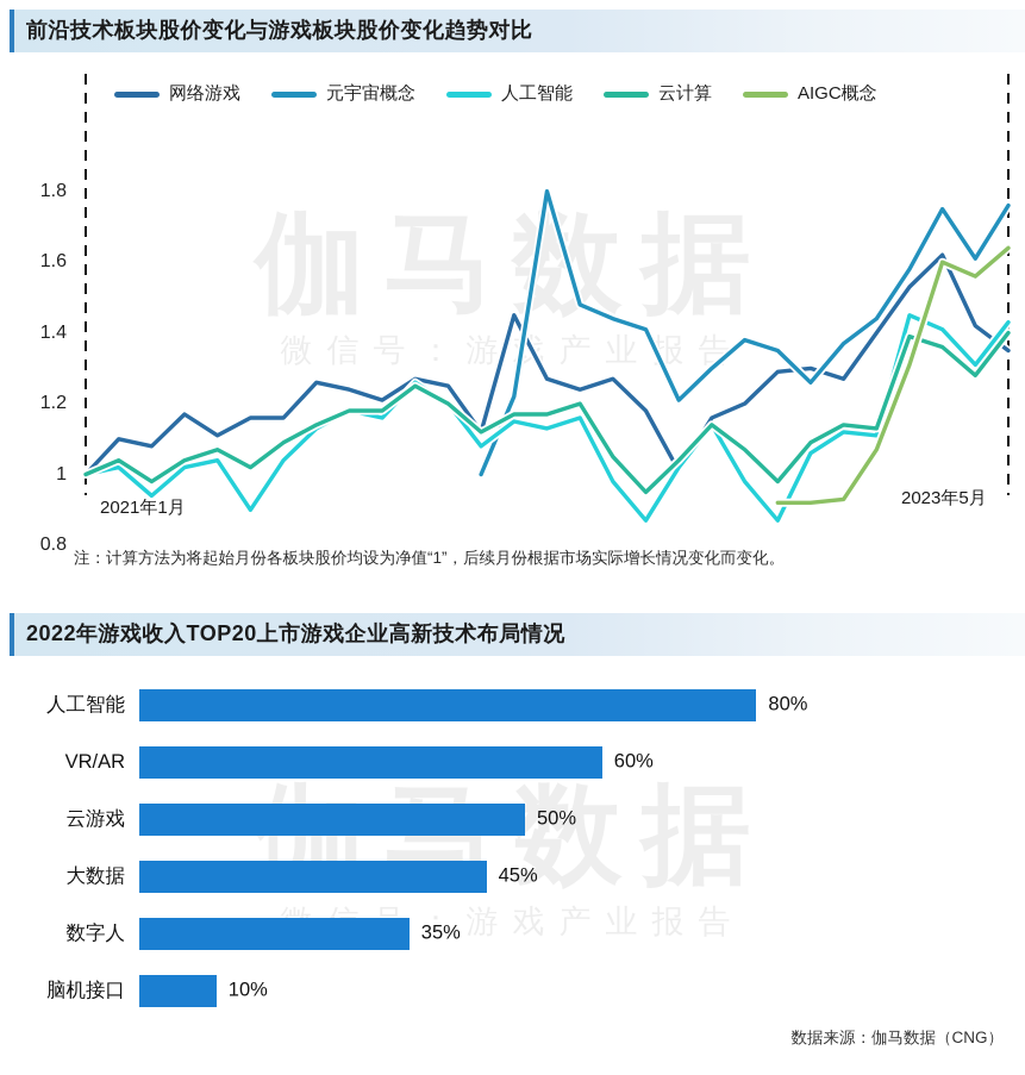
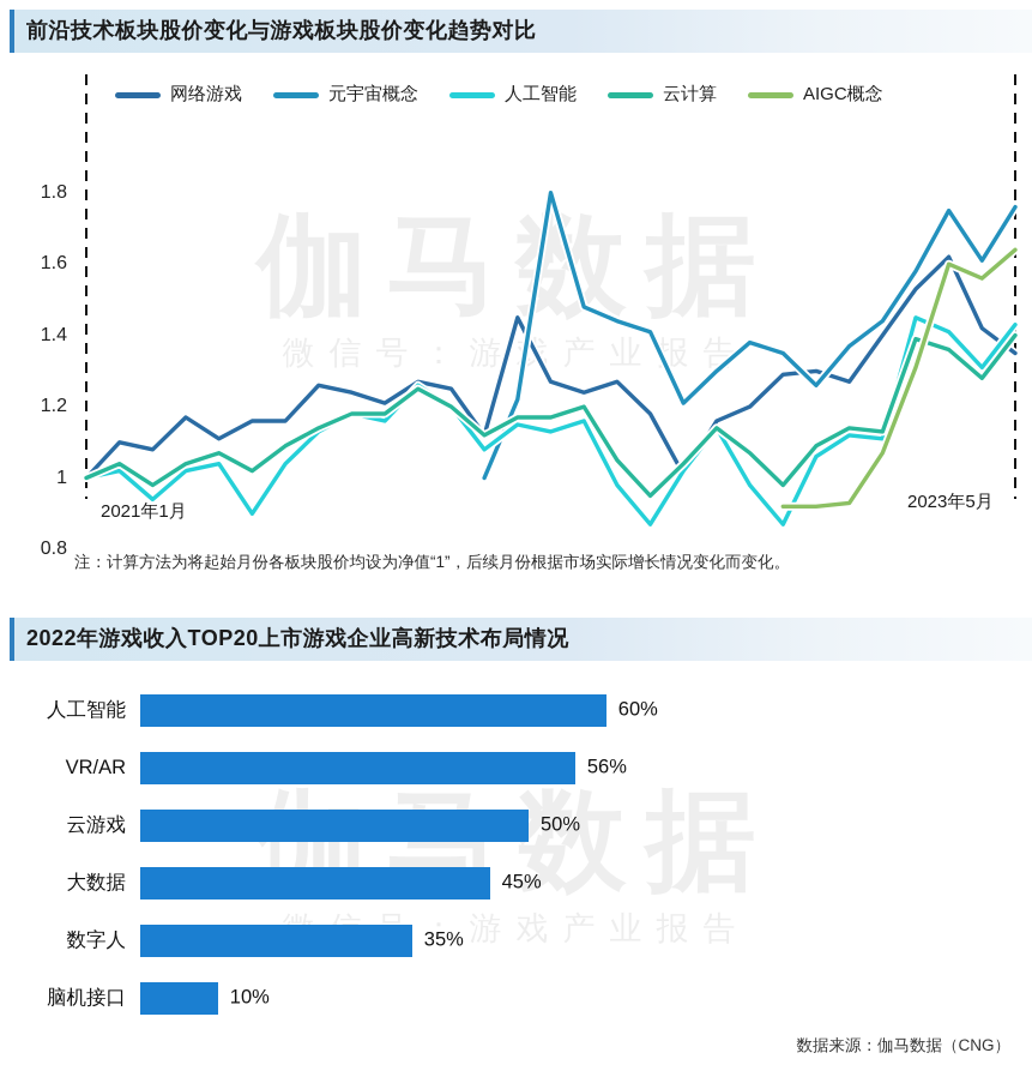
2022年游戏收入TOP20上市游戏企业高新技术布局情况/人工智能: 80% -> 60%
2022年游戏收入TOP20上市游戏企业高新技术布局情况/VR/AR: 60% -> 56%
